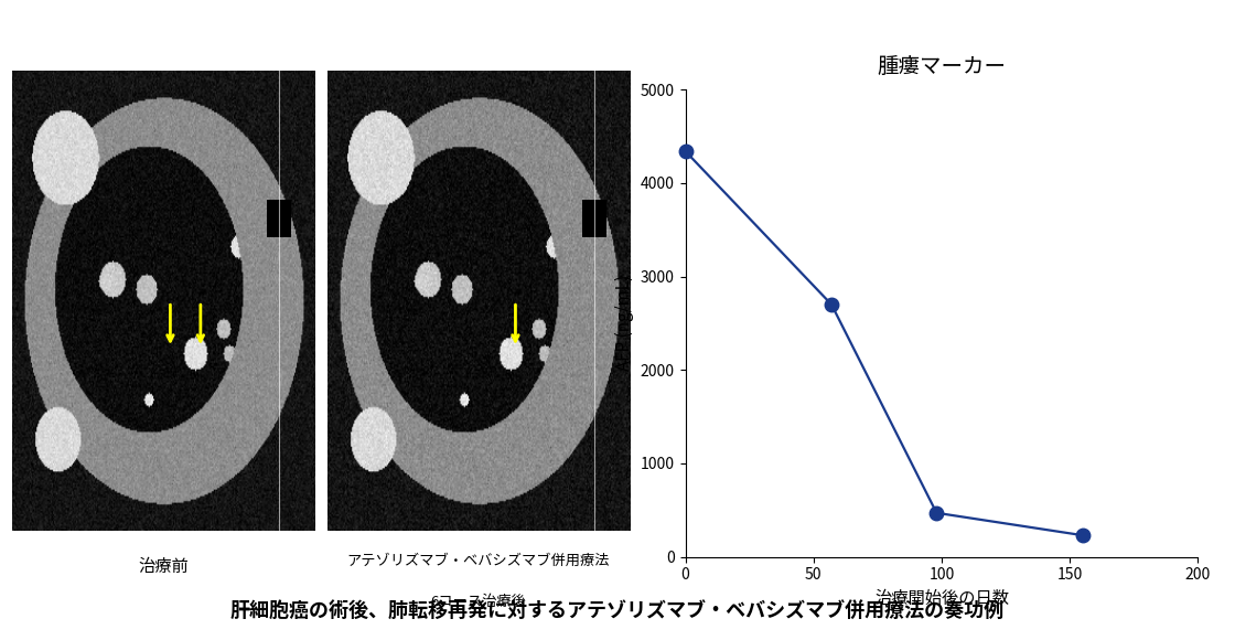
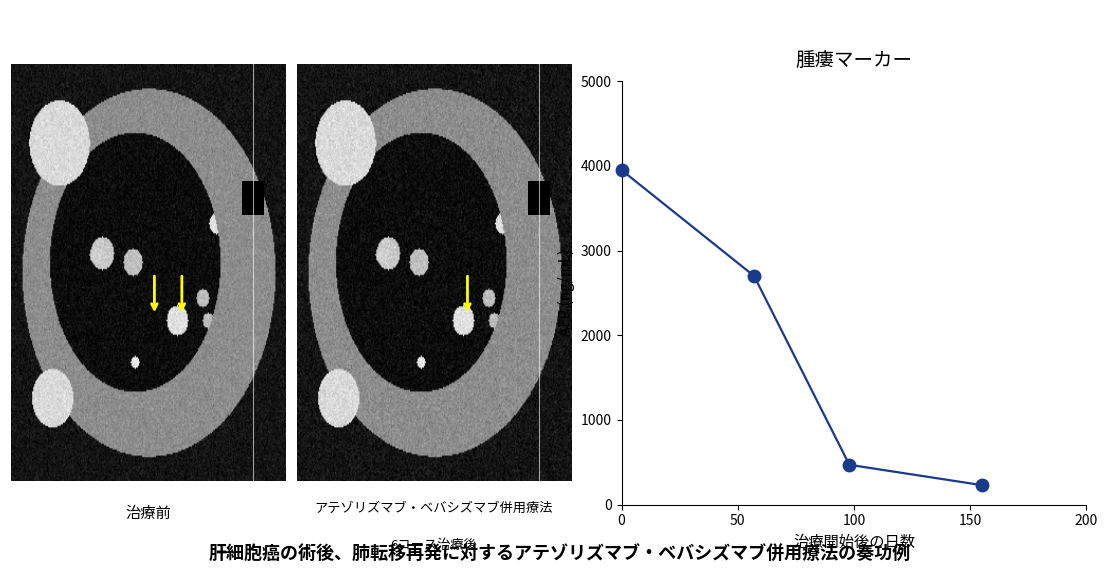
0: 4340 -> 3950
